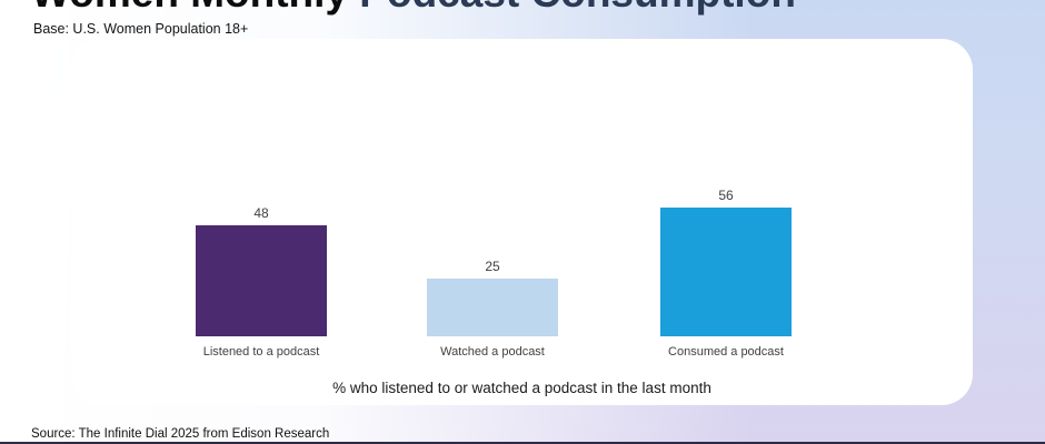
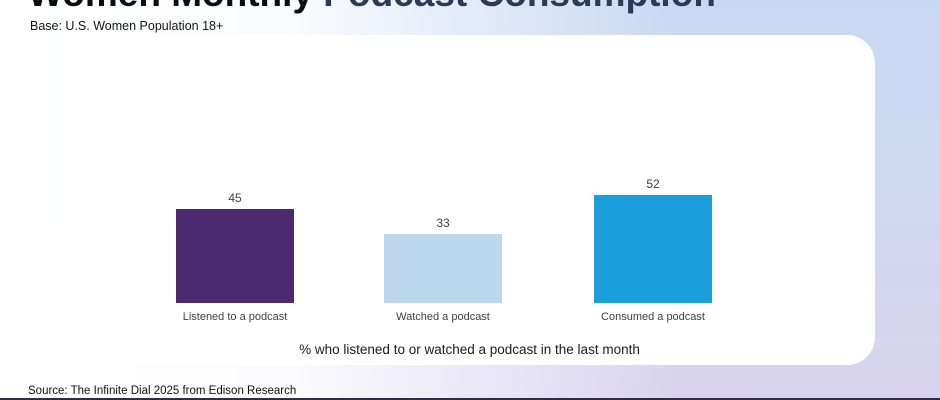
Listened to a podcast: 48 -> 45
Watched a podcast: 25 -> 33
Consumed a podcast: 56 -> 52
